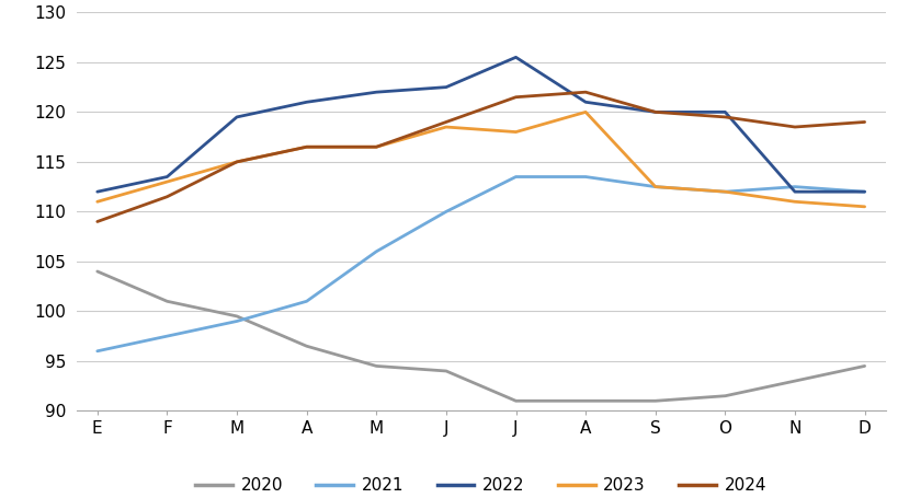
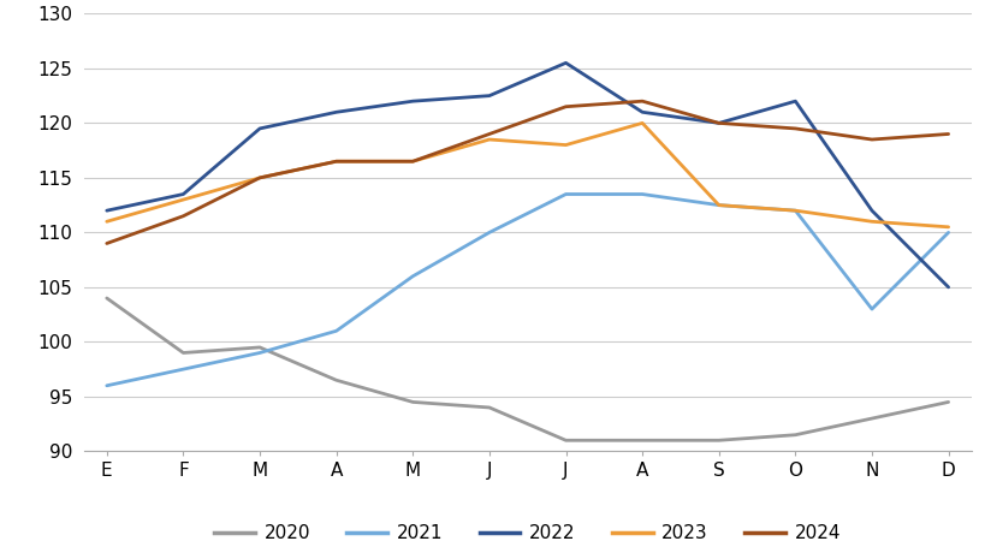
2020/F: 101.0 -> 99.0
2022/O: 120.0 -> 122.0
2021/N: 112.5 -> 103.0
2021/D: 112.0 -> 110.0
2022/D: 112.0 -> 105.0
